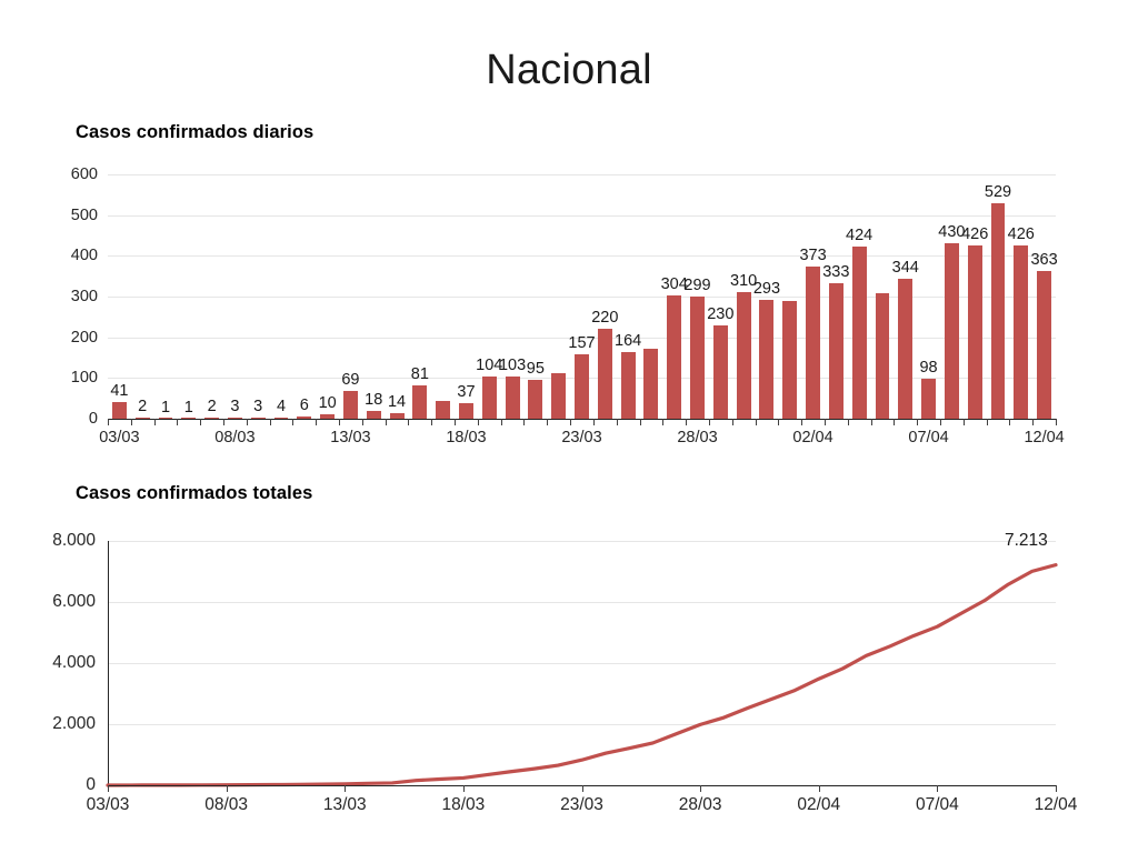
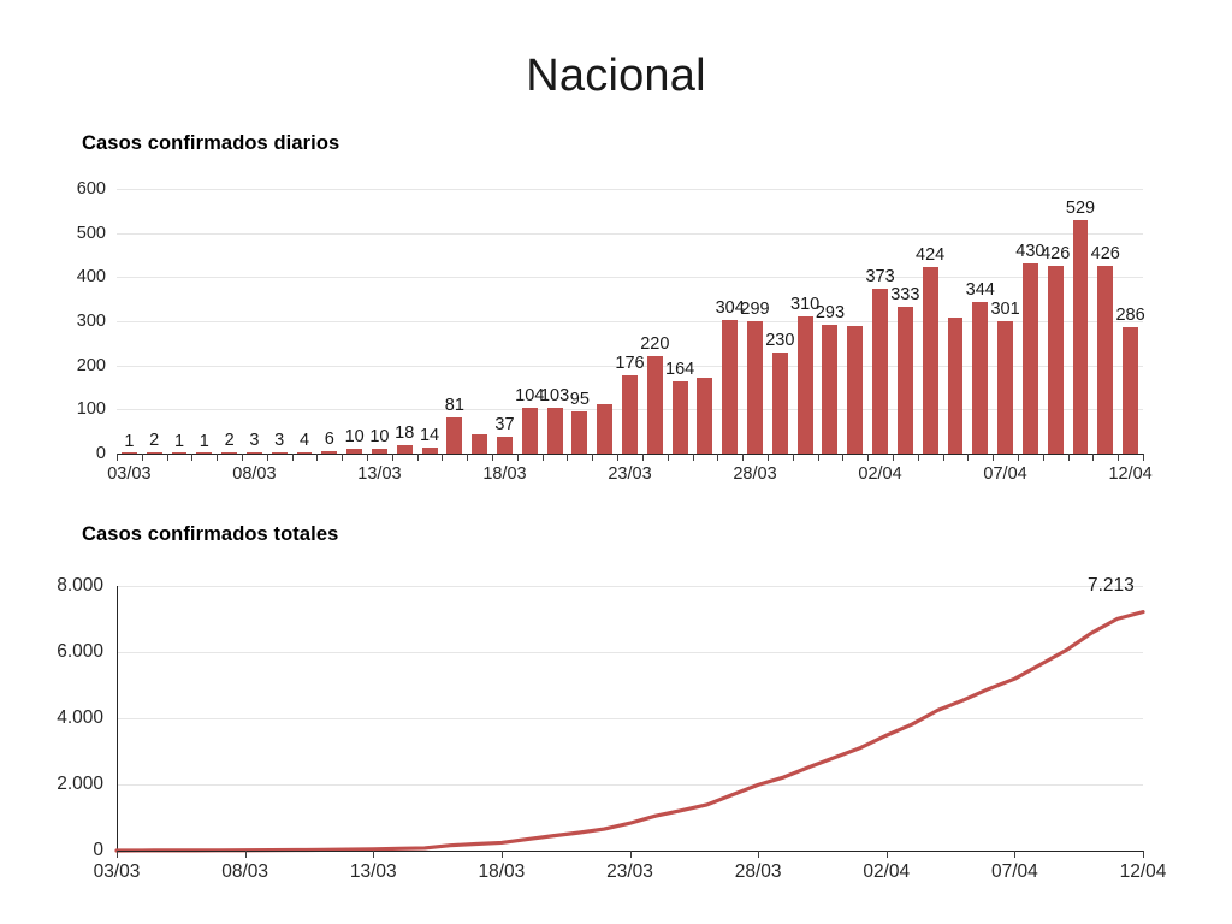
Casos confirmados diarios/03/03: 41 -> 1
Casos confirmados diarios/13/03: 69 -> 10
Casos confirmados diarios/23/03: 157 -> 176
Casos confirmados diarios/07/04: 98 -> 301
Casos confirmados diarios/12/04: 363 -> 286
